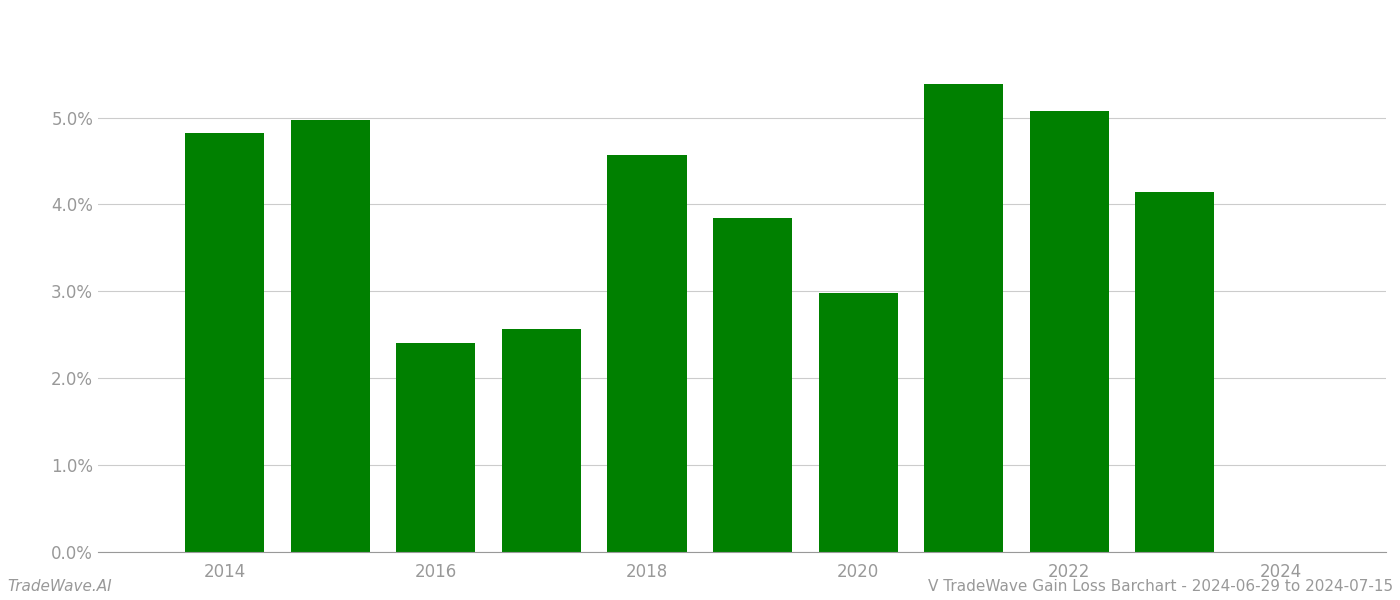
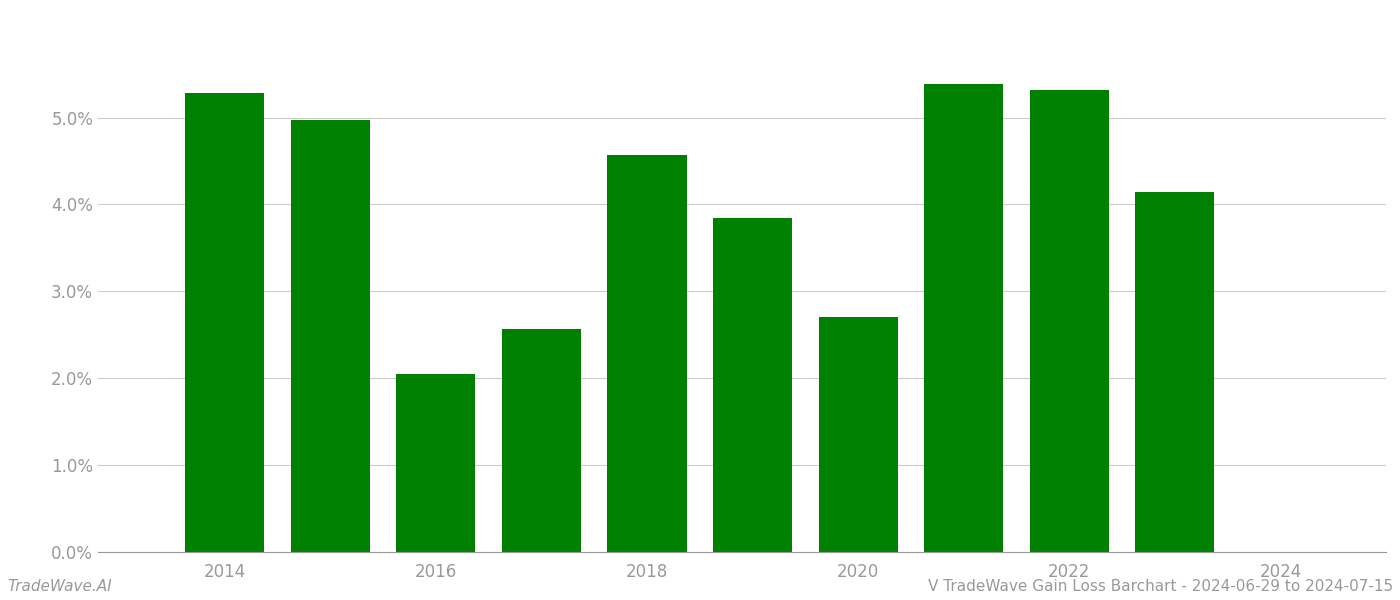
2014: 4.82% -> 5.28%
2016: 2.40% -> 2.05%
2020: 2.98% -> 2.70%
2022: 5.08% -> 5.32%
